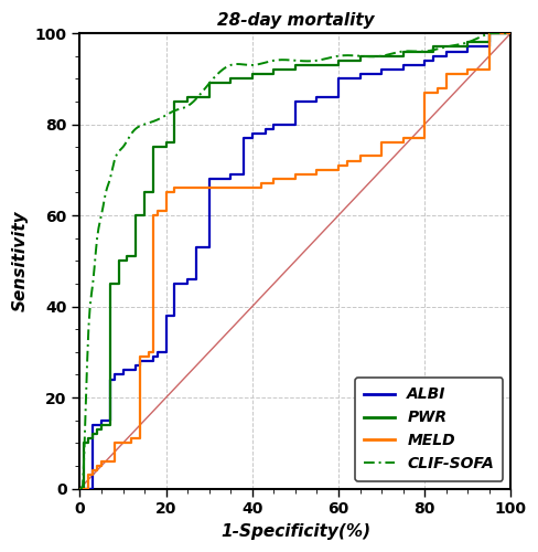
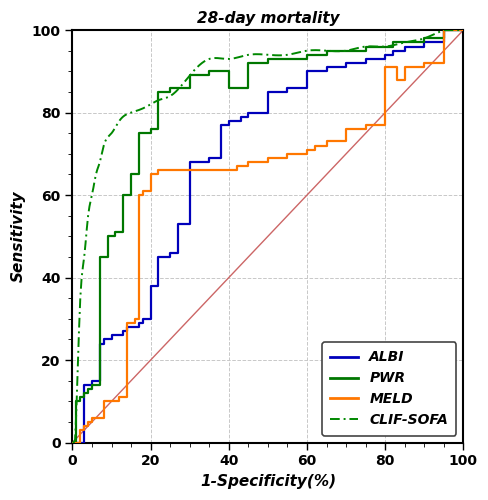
PWR/40: 91 -> 86
MELD/80: 87 -> 91
